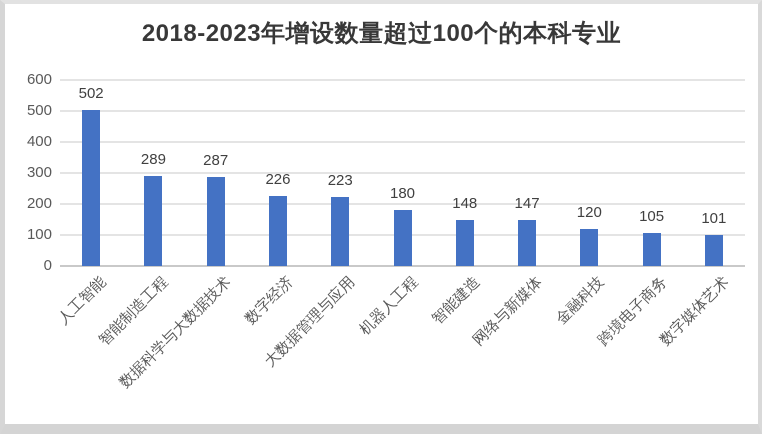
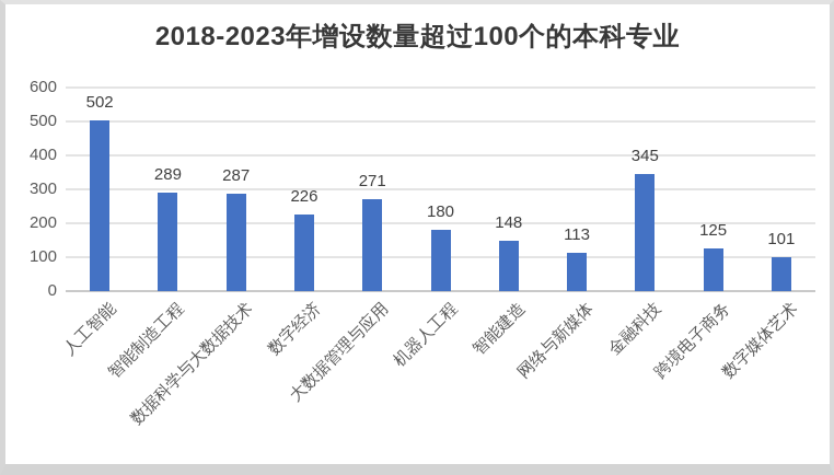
大数据管理与应用: 223 -> 271
网络与新媒体: 147 -> 113
金融科技: 120 -> 345
跨境电子商务: 105 -> 125
